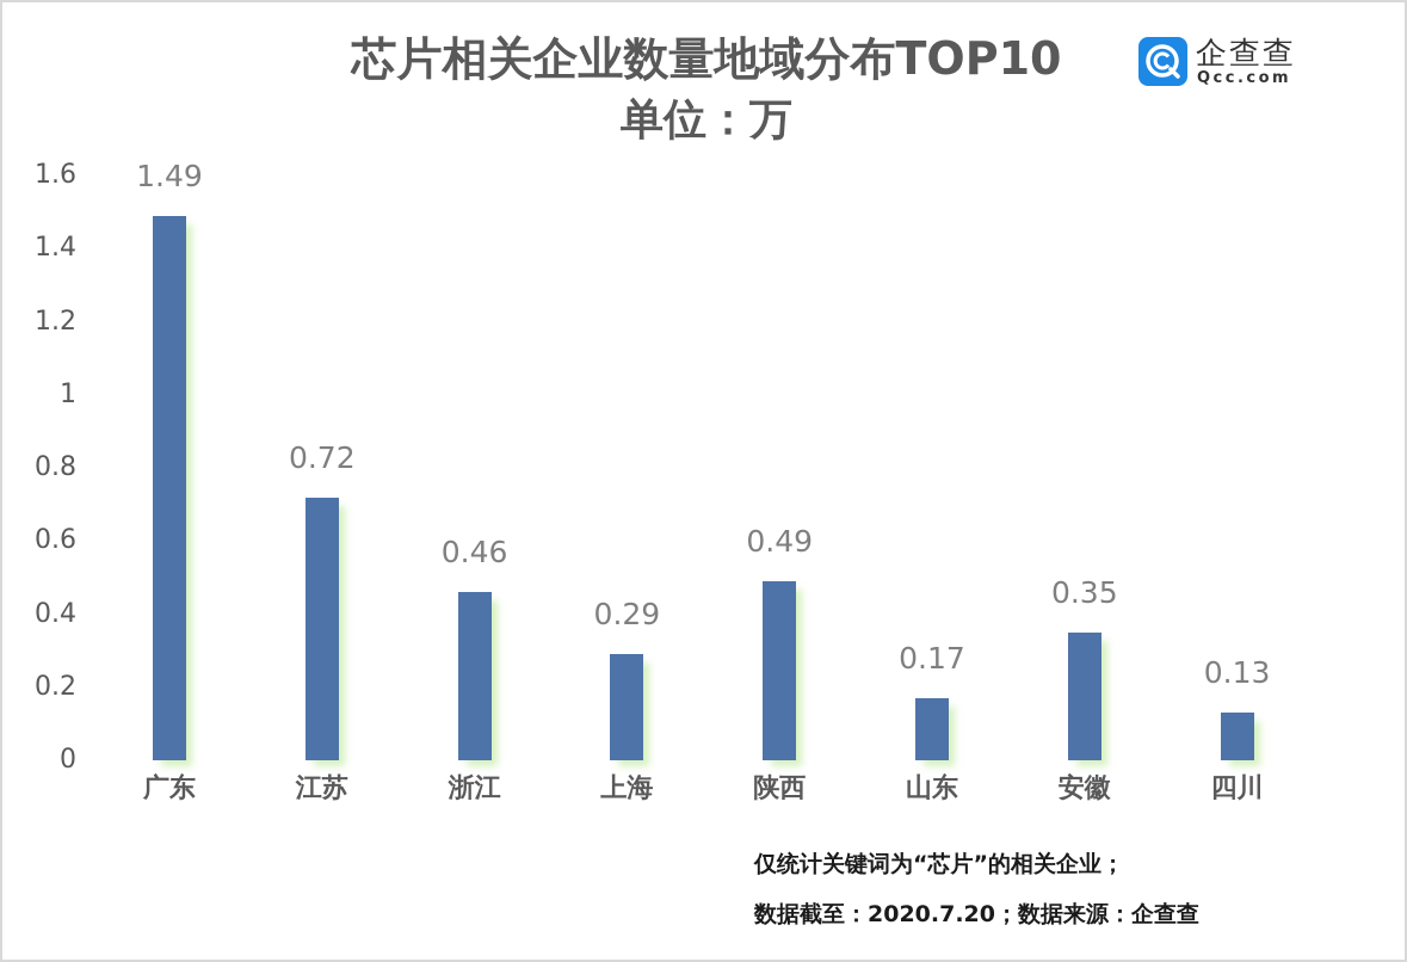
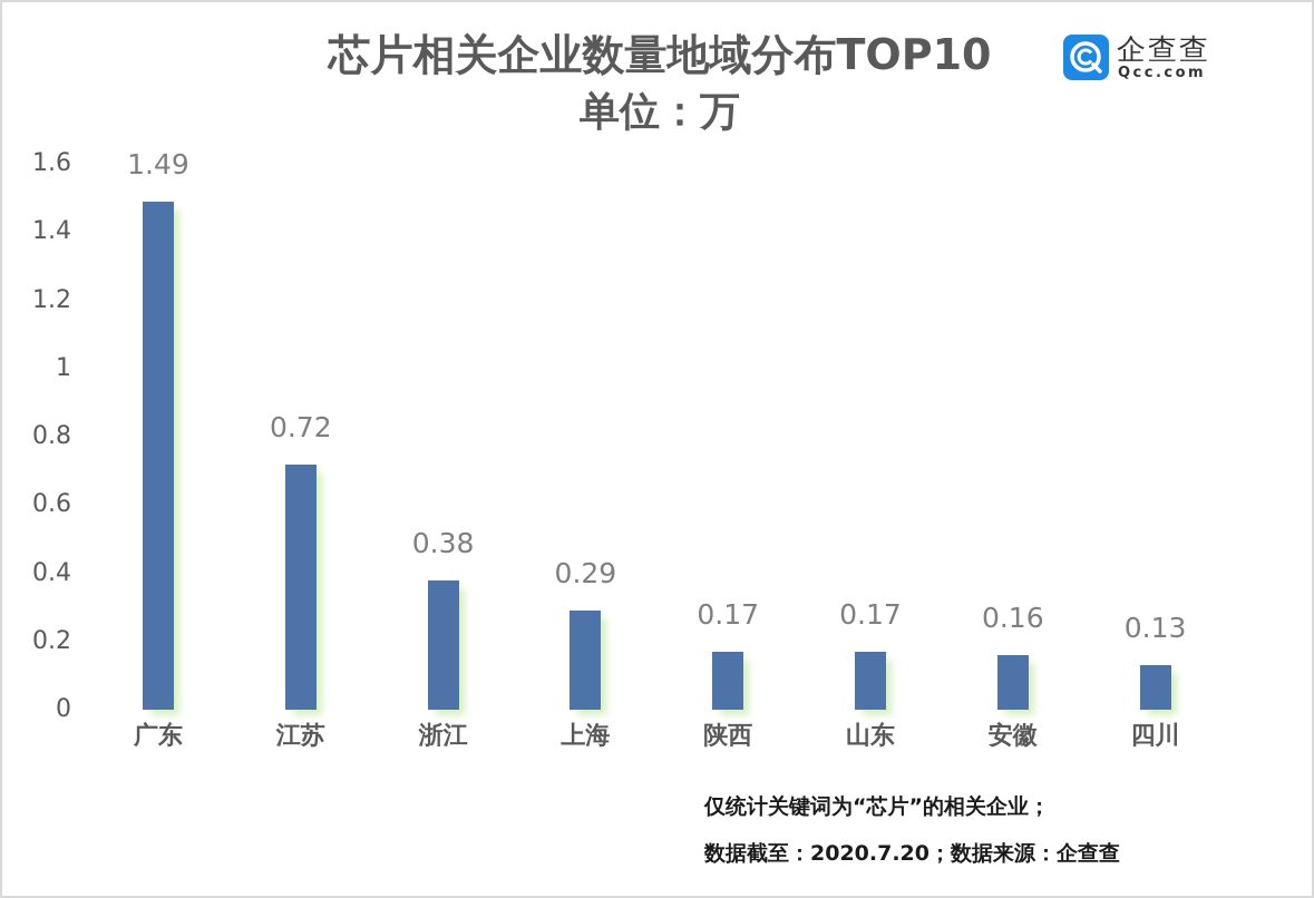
浙江: 0.46 -> 0.38
陕西: 0.49 -> 0.17
安徽: 0.35 -> 0.16
